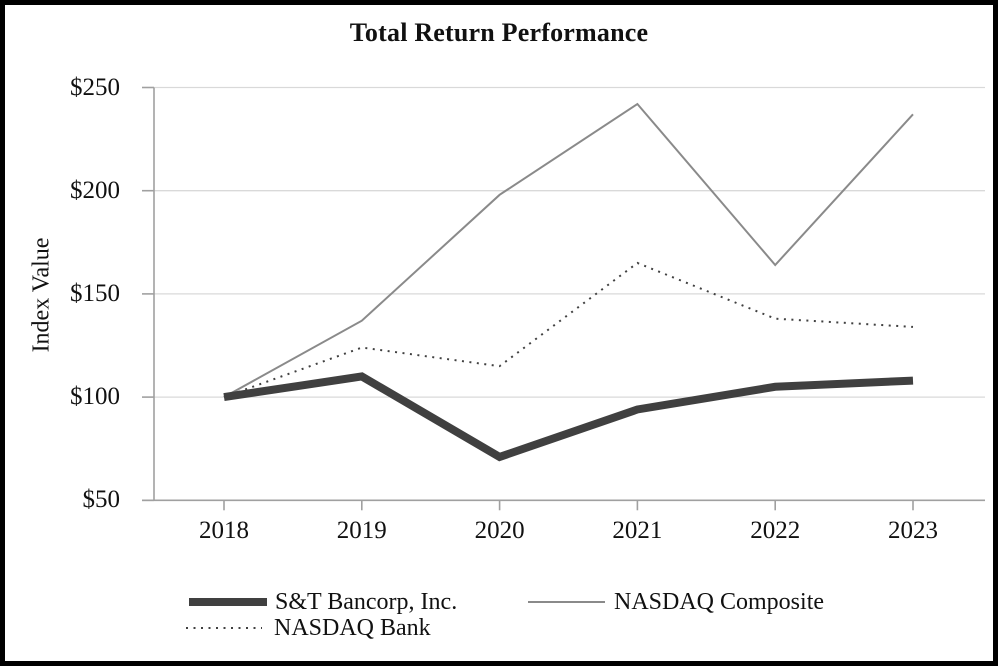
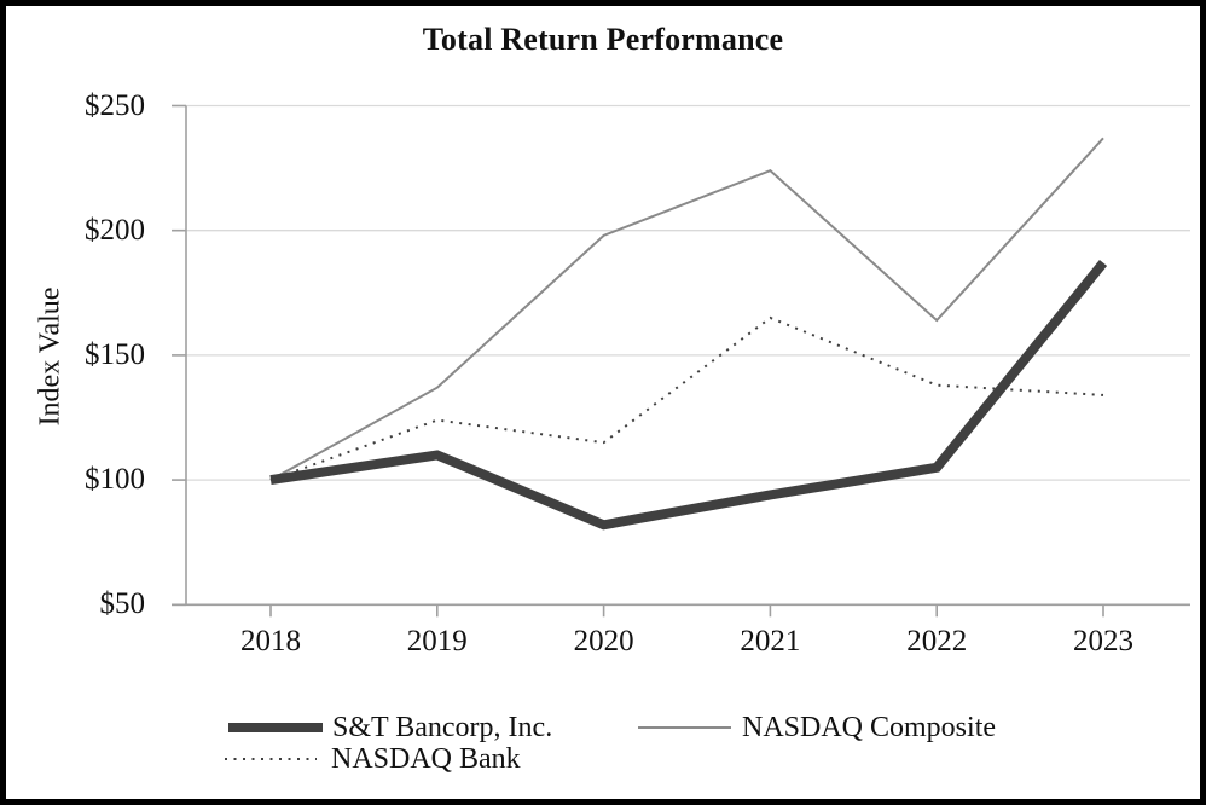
S&T Bancorp, Inc./2020: $71 -> $82
NASDAQ Composite/2021: $242 -> $224
S&T Bancorp, Inc./2023: $108 -> $187
